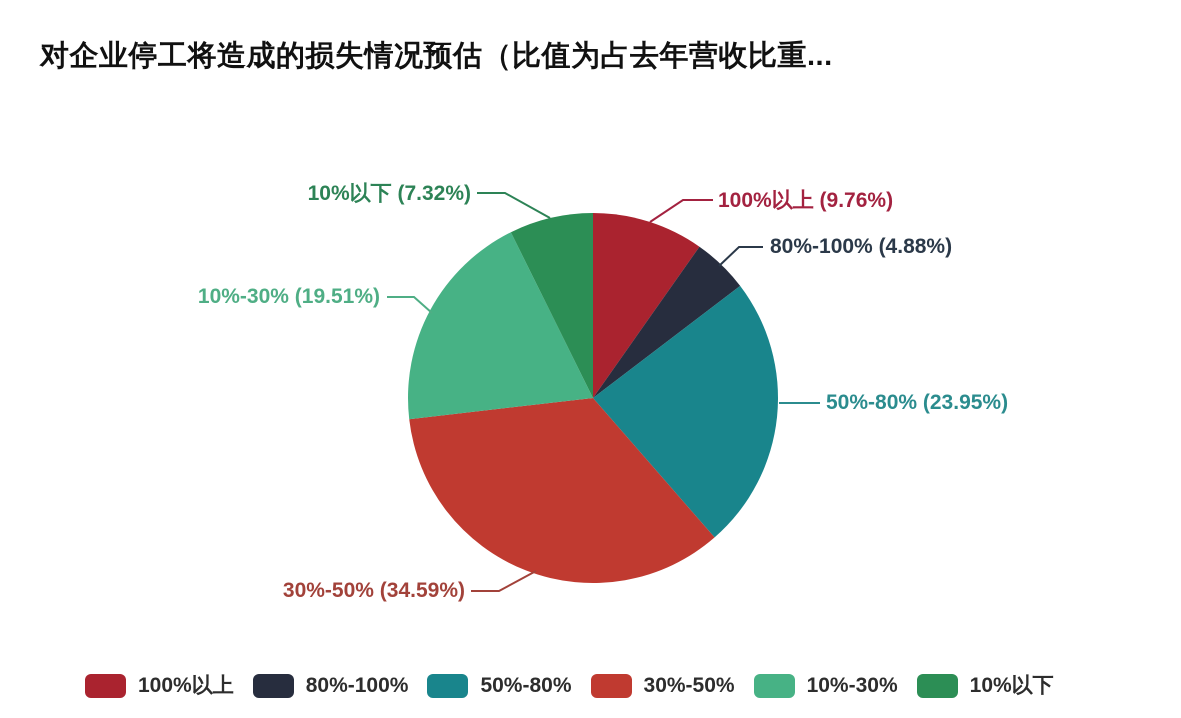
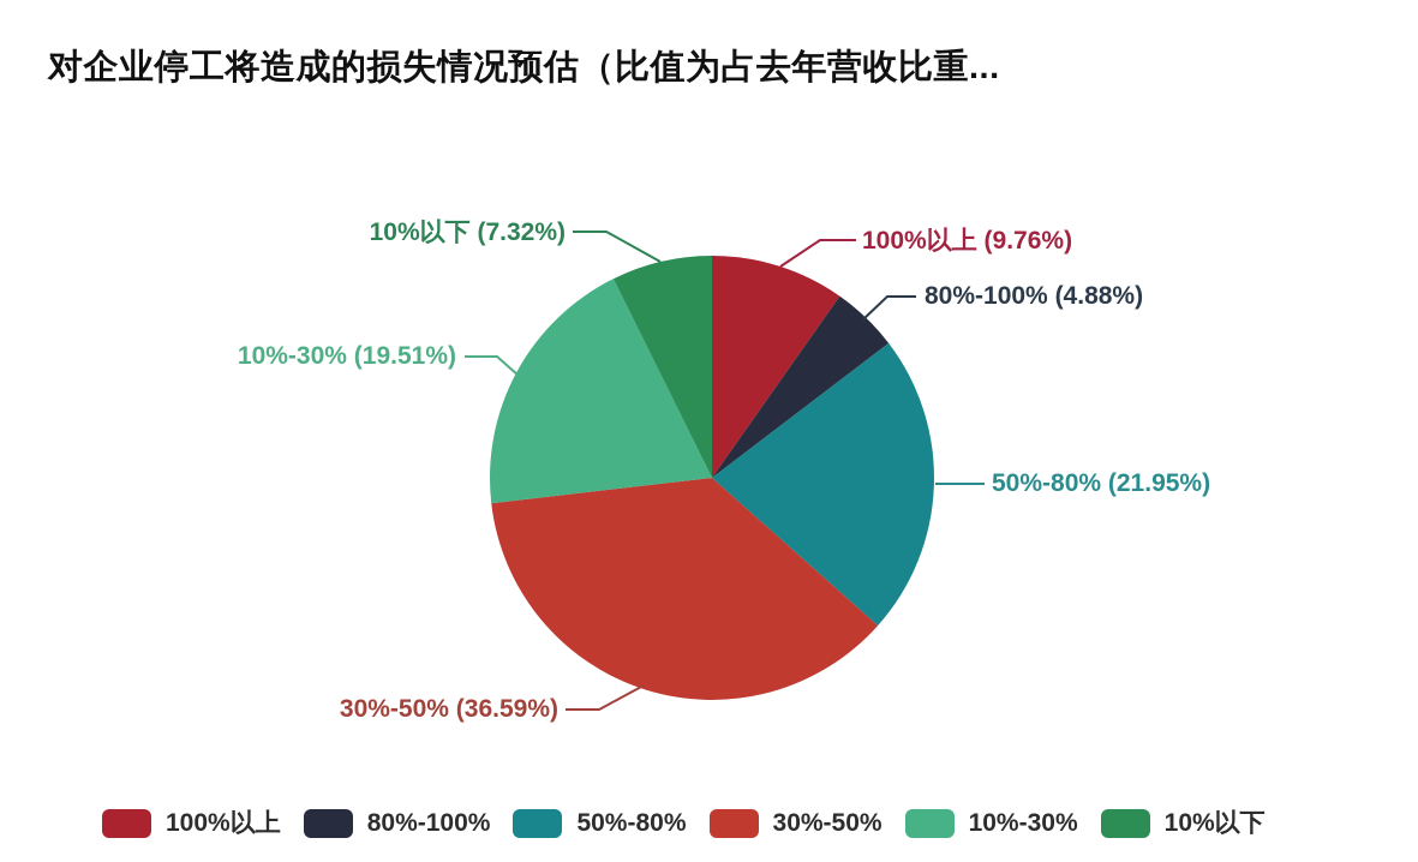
50%-80%: 23.95% -> 21.95%
30%-50%: 34.59% -> 36.59%
